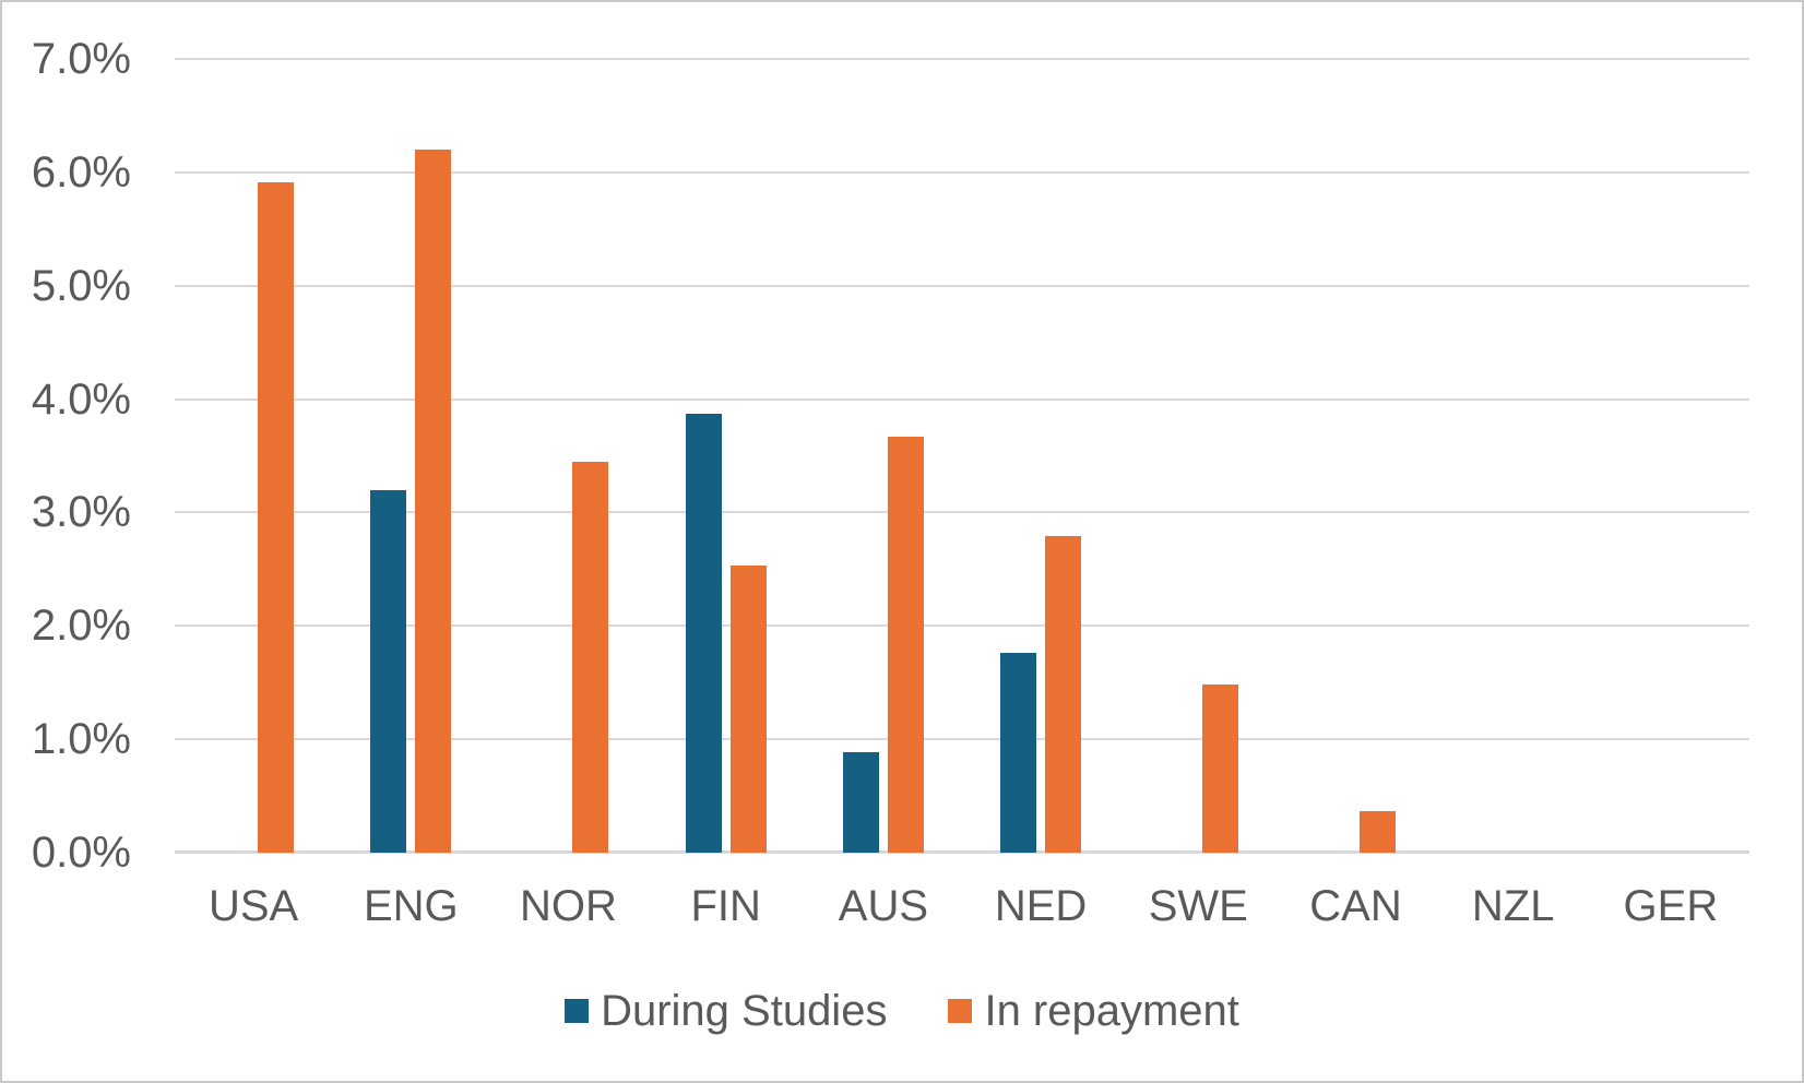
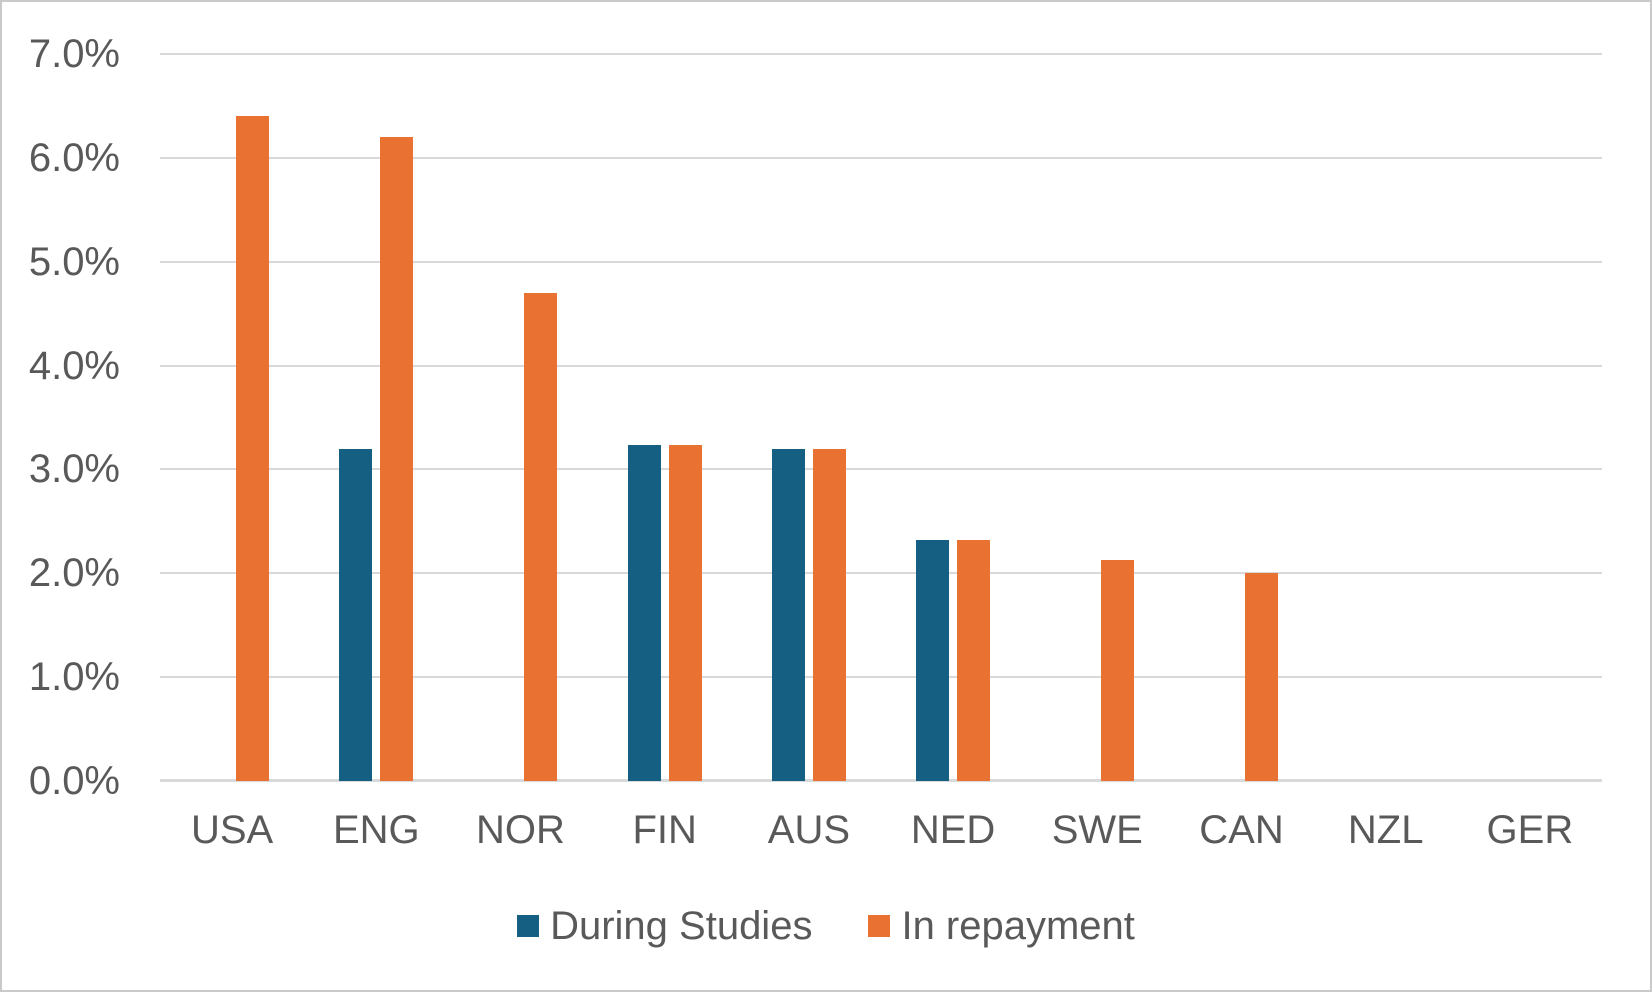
In repayment/USA: 5.91% -> 6.40%
In repayment/NOR: 3.45% -> 4.70%
During Studies/FIN: 3.87% -> 3.24%
In repayment/FIN: 2.53% -> 3.24%
During Studies/AUS: 0.89% -> 3.20%
In repayment/AUS: 3.67% -> 3.20%
During Studies/NED: 1.76% -> 2.32%
In repayment/NED: 2.79% -> 2.32%
In repayment/SWE: 1.48% -> 2.13%
In repayment/CAN: 0.37% -> 2.00%
